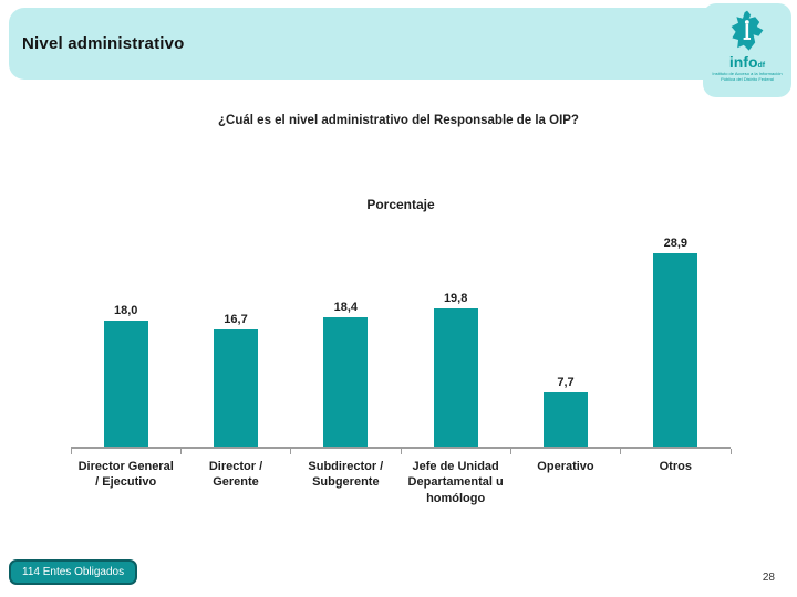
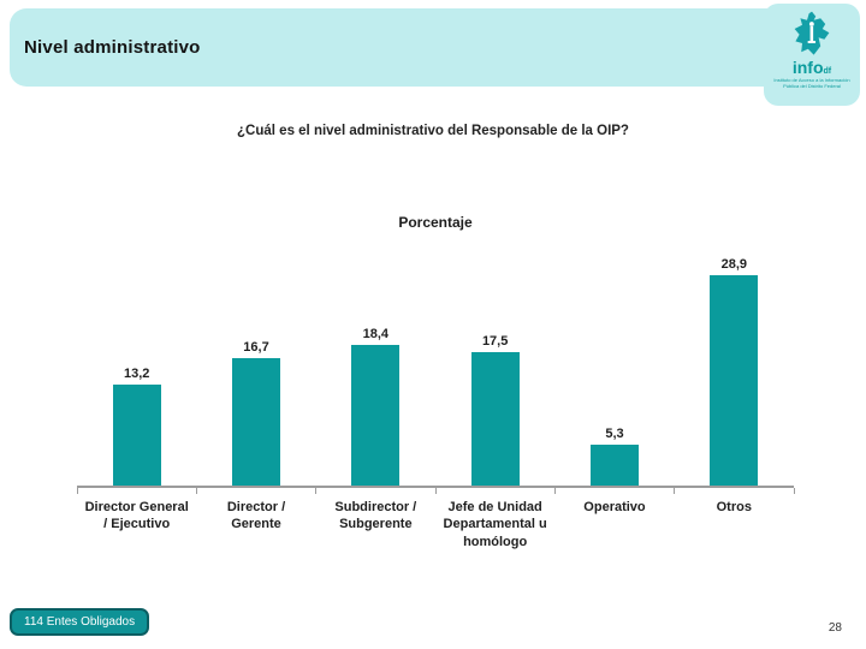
Director General / Ejecutivo: 18,0 -> 13,2
Jefe de Unidad Departamental u homólogo: 19,8 -> 17,5
Operativo: 7,7 -> 5,3
